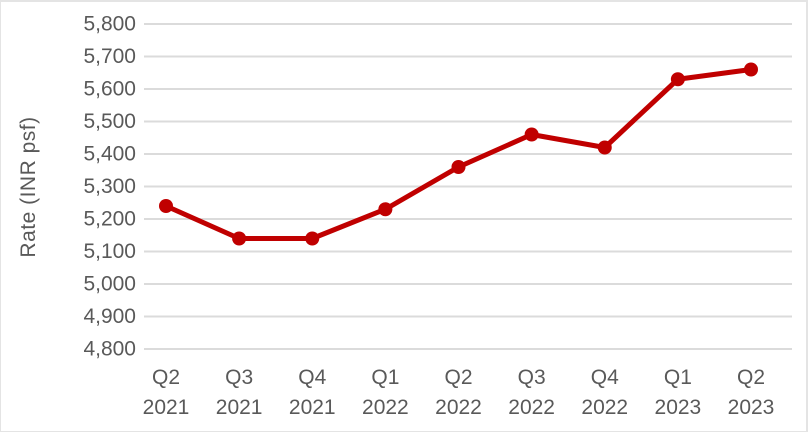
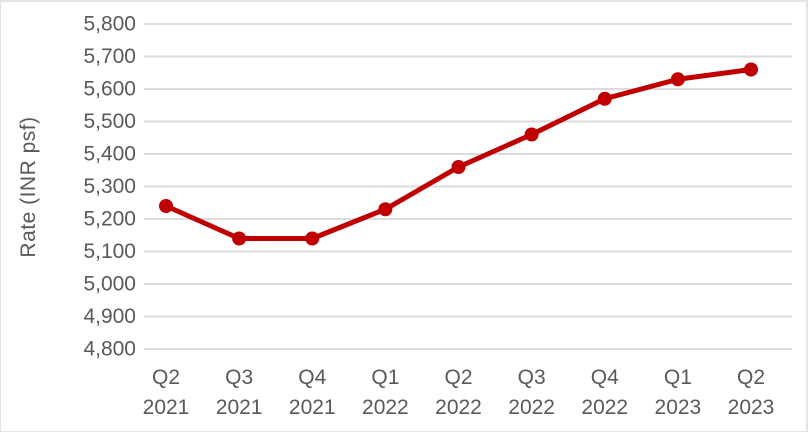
Q4 2022: 5420 -> 5570
